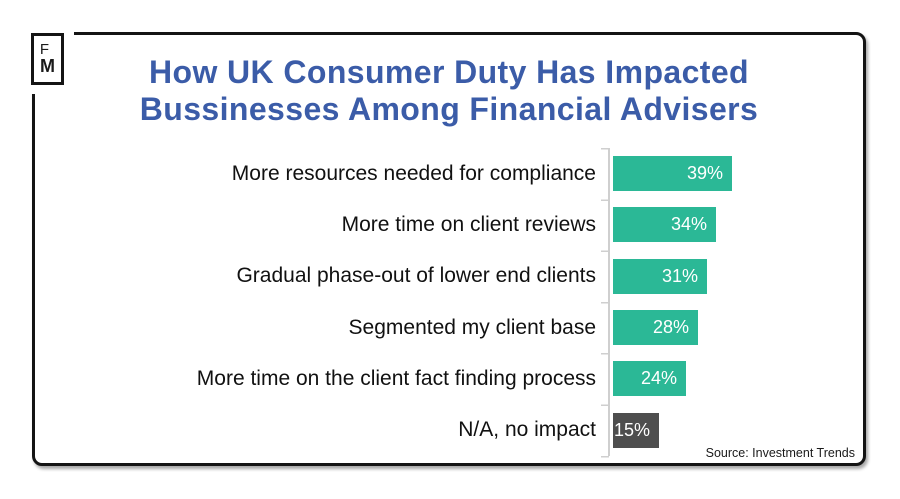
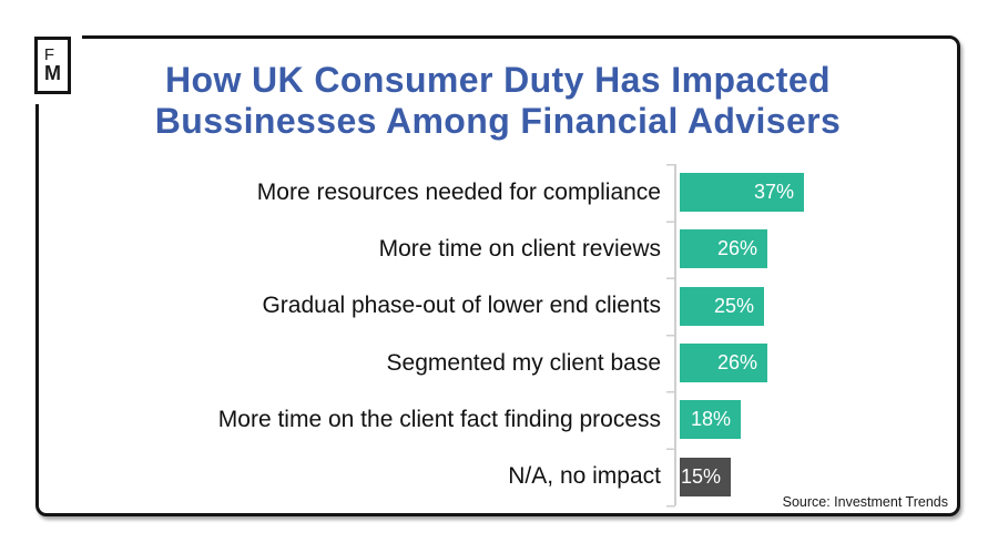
More resources needed for compliance: 39% -> 37%
More time on client reviews: 34% -> 26%
Gradual phase-out of lower end clients: 31% -> 25%
Segmented my client base: 28% -> 26%
More time on the client fact finding process: 24% -> 18%
